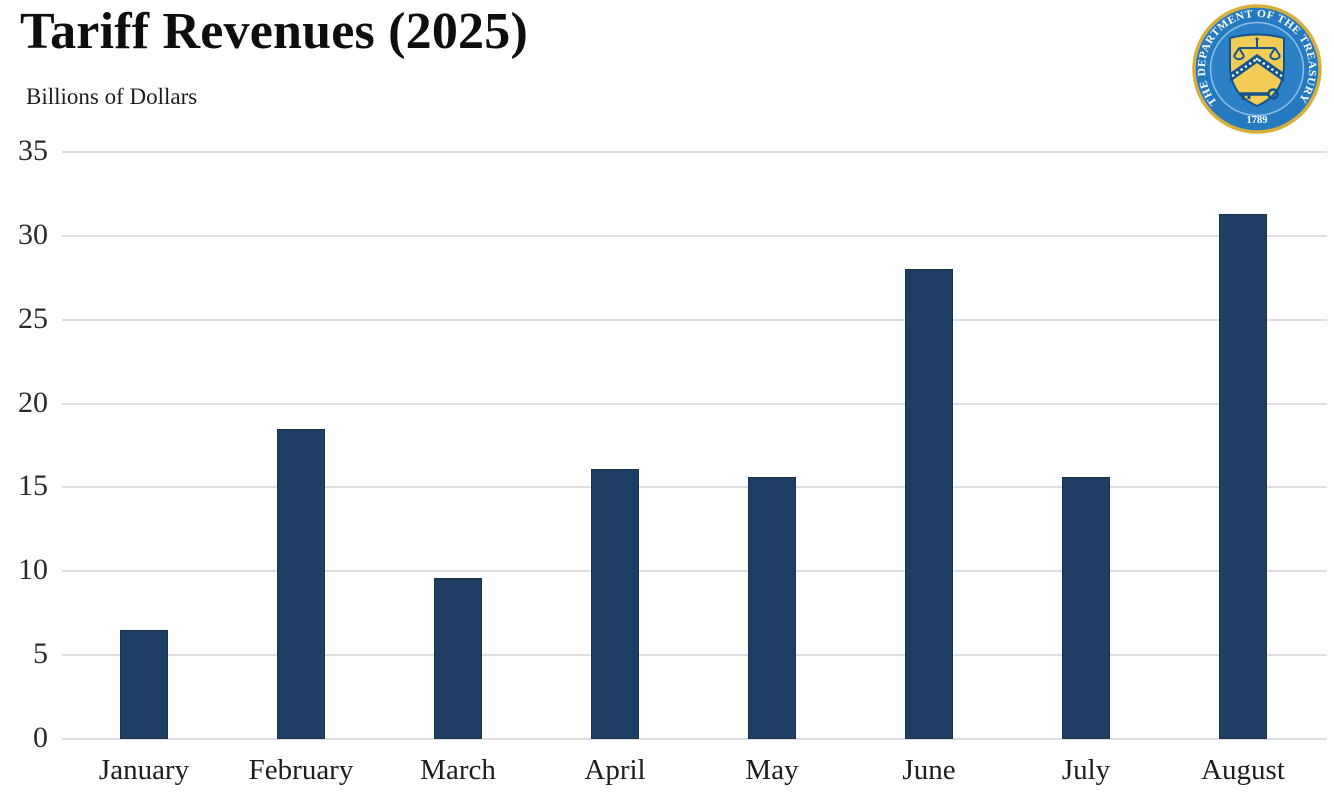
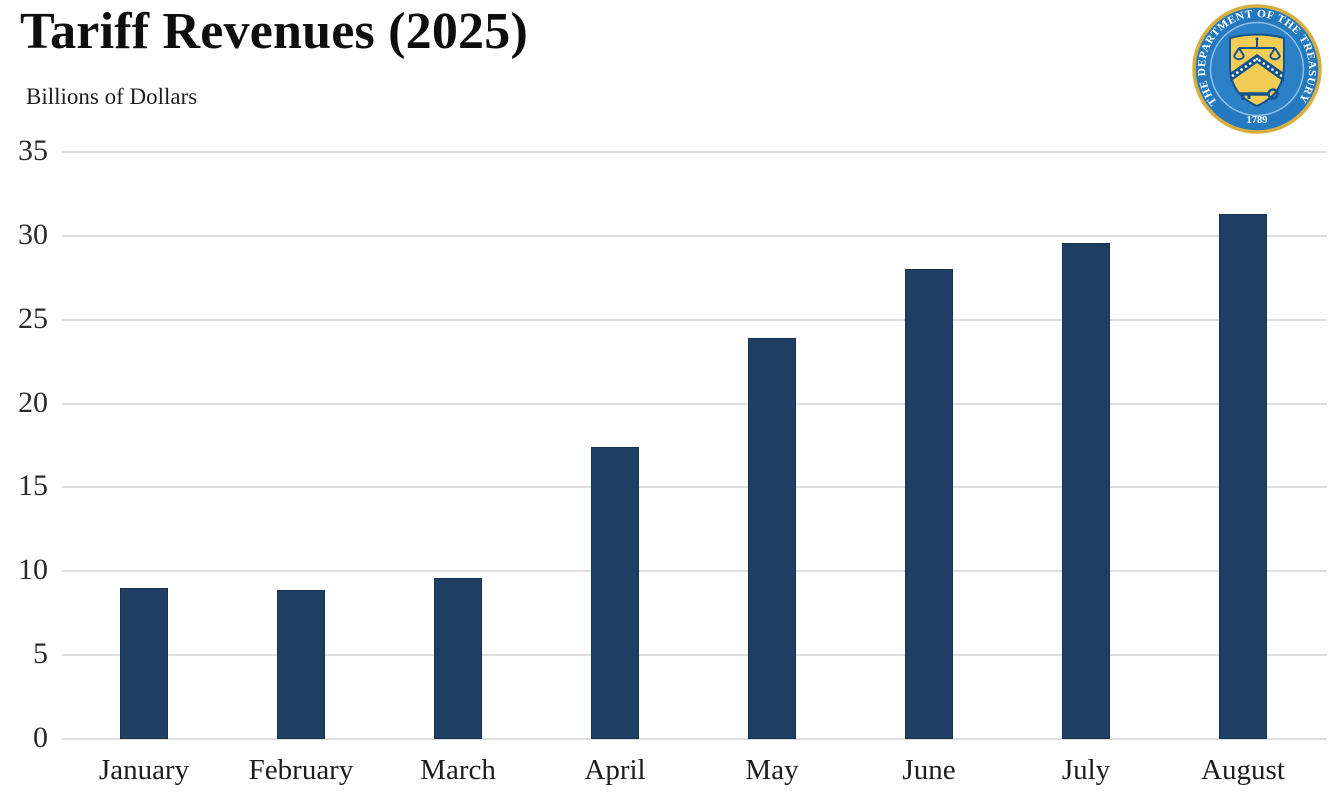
January: 6.5 -> 9.0
February: 18.5 -> 8.9
April: 16.1 -> 17.4
May: 15.6 -> 23.9
July: 15.6 -> 29.6
